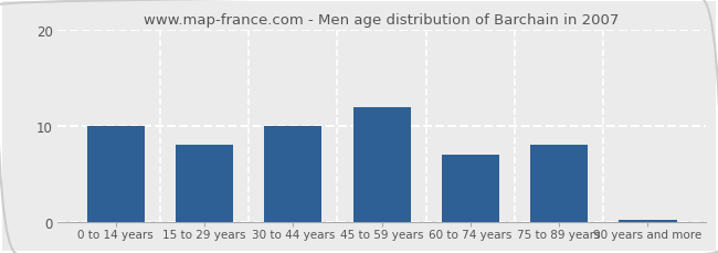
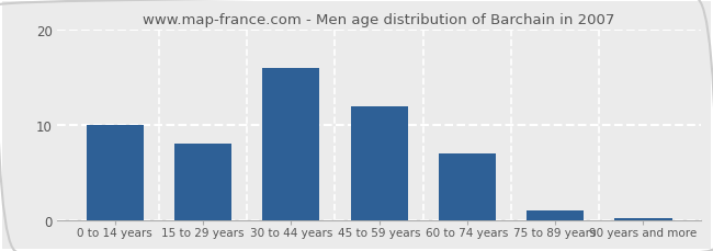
30 to 44 years: 10.0 -> 16.0
75 to 89 years: 8.0 -> 1.0
